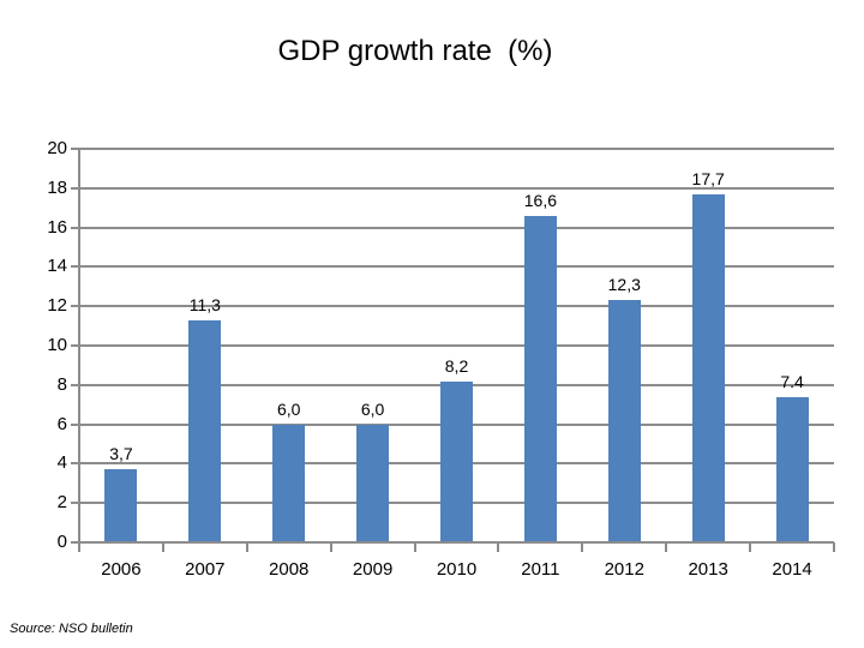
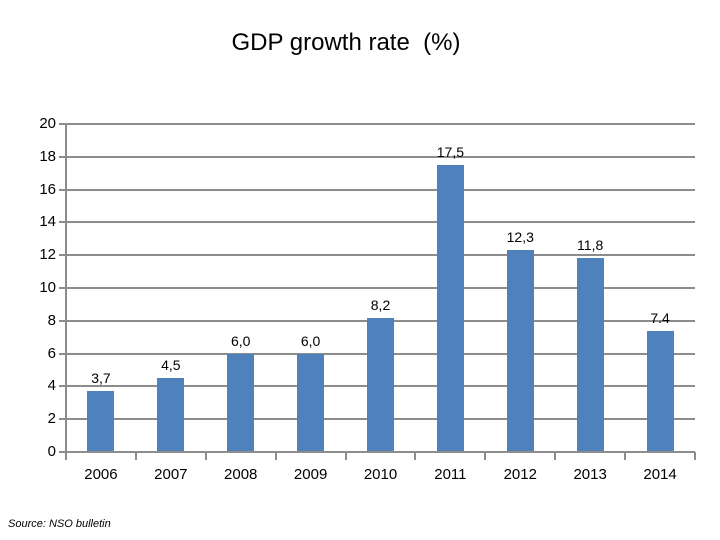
2007: 11,3 -> 4,5
2011: 16,6 -> 17,5
2013: 17,7 -> 11,8
